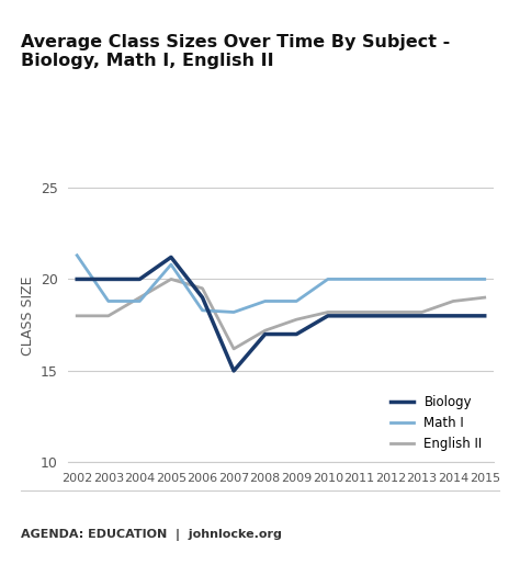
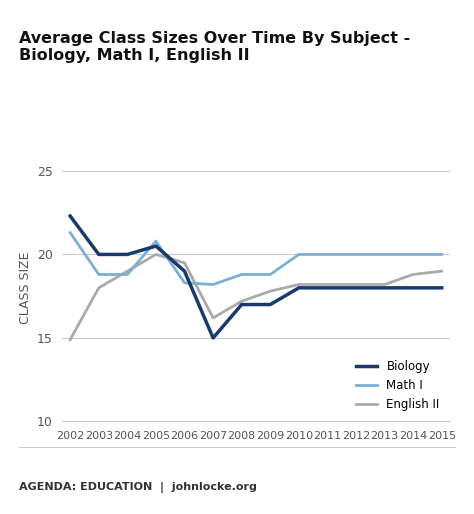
Biology/2002: 20.0 -> 22.3
English II/2002: 18.0 -> 14.9
Biology/2005: 21.2 -> 20.5
